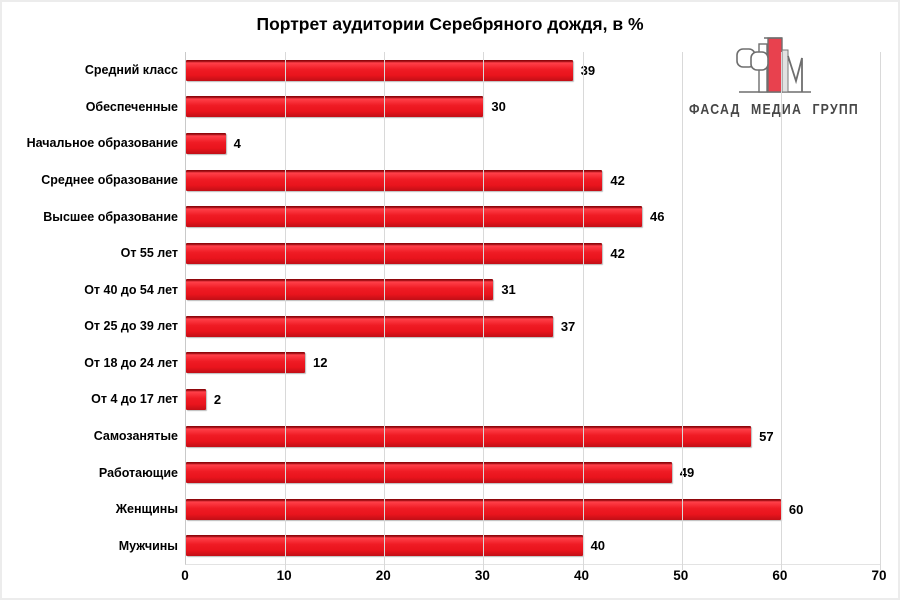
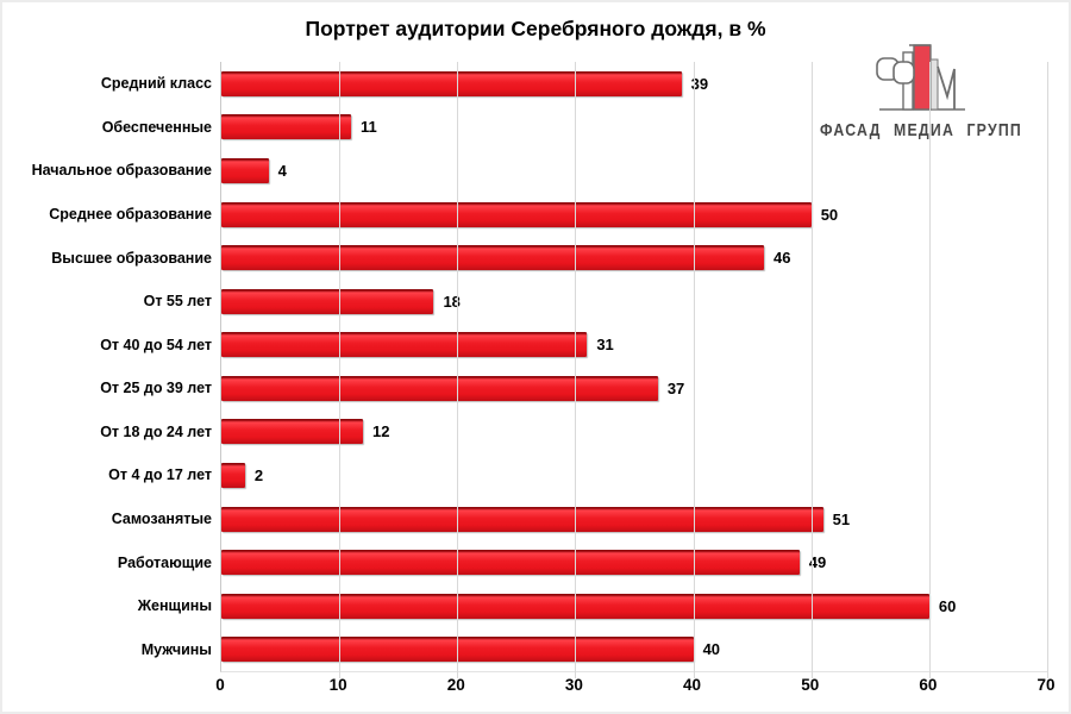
Обеспеченные: 30 -> 11
Среднее образование: 42 -> 50
От 55 лет: 42 -> 18
Самозанятые: 57 -> 51
